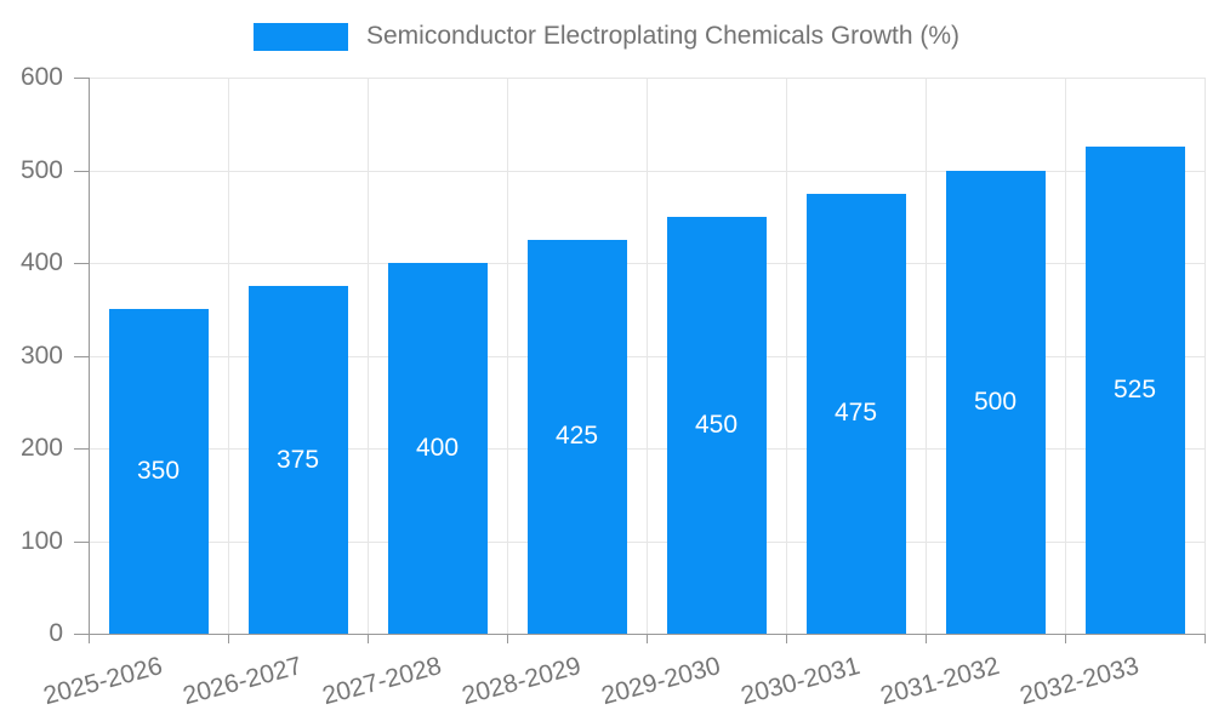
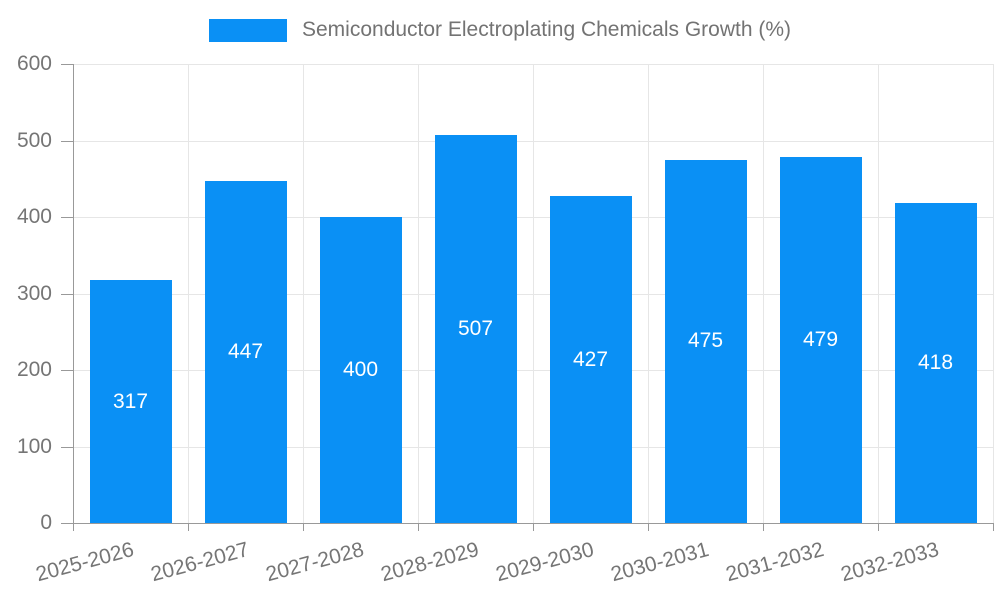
2025-2026: 350 -> 317
2026-2027: 375 -> 447
2028-2029: 425 -> 507
2029-2030: 450 -> 427
2031-2032: 500 -> 479
2032-2033: 525 -> 418
